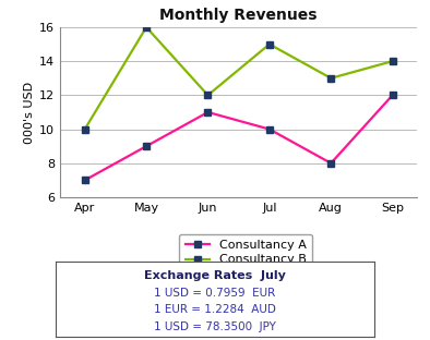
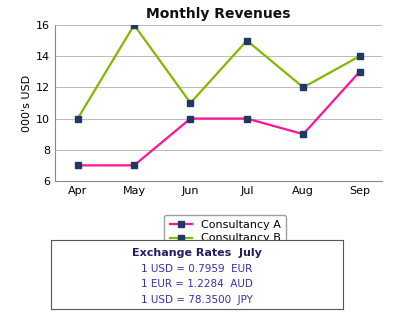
Consultancy A/May: 9 -> 7
Consultancy A/Jun: 11 -> 10
Consultancy B/Jun: 12 -> 11
Consultancy A/Aug: 8 -> 9
Consultancy B/Aug: 13 -> 12
Consultancy A/Sep: 12 -> 13
